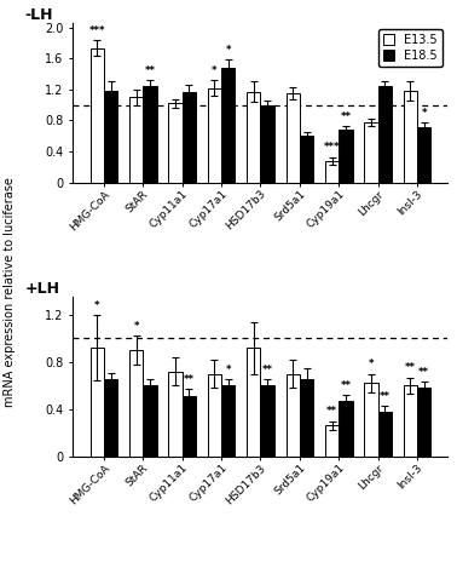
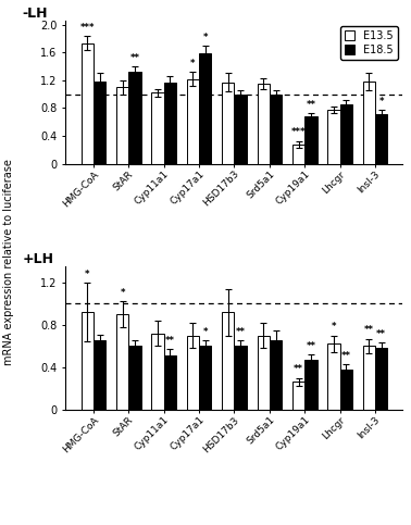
-LH/E18.5/StAR: 1.24 -> 1.32
-LH/E18.5/Cyp17a1: 1.48 -> 1.59
-LH/E18.5/Srd5a1: 0.60 -> 1.00
-LH/E18.5/Lhcgr: 1.24 -> 0.85
